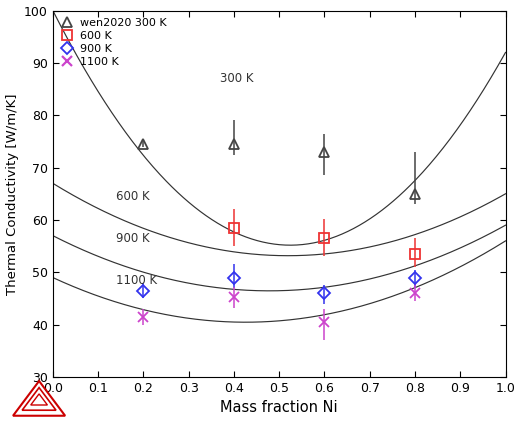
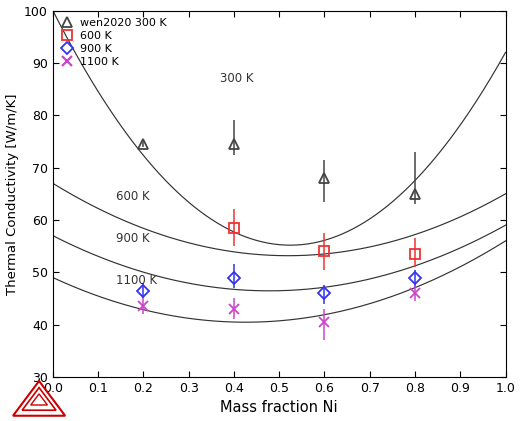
1100 K/0.2: 41.4 -> 43.5
1100 K/0.4: 45.2 -> 43.0
wen2020 300 K/0.6: 73.0 -> 68.0
600 K/0.6: 56.6 -> 54.0
